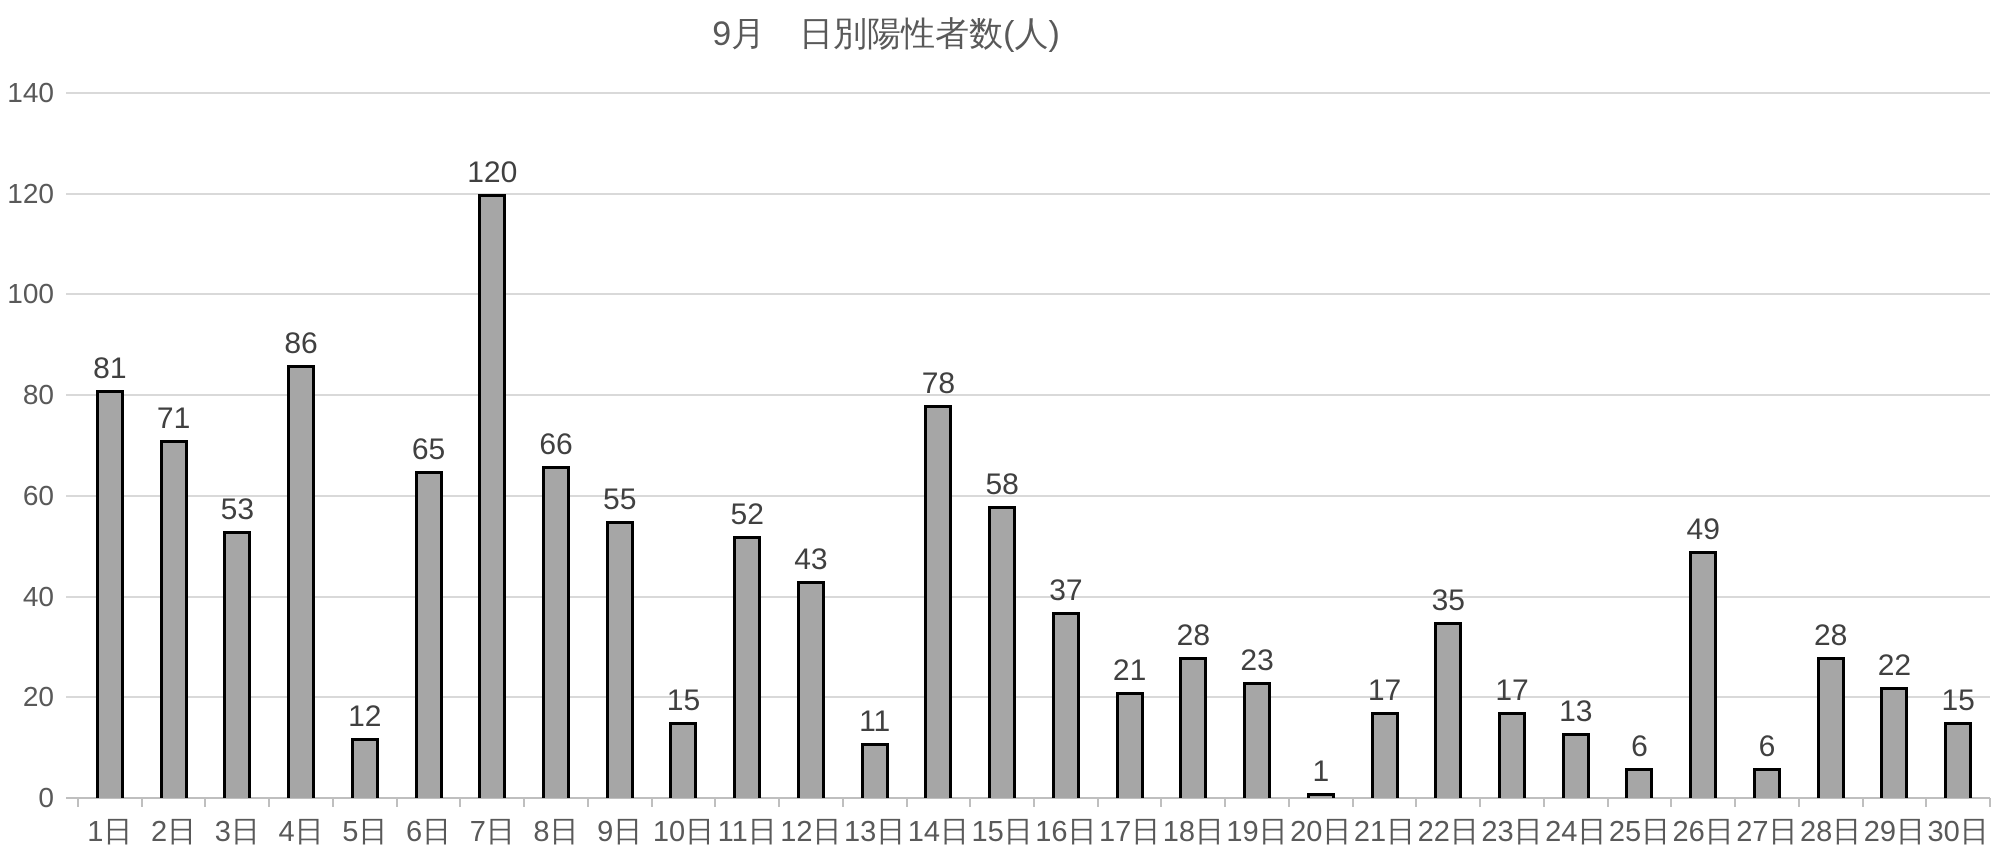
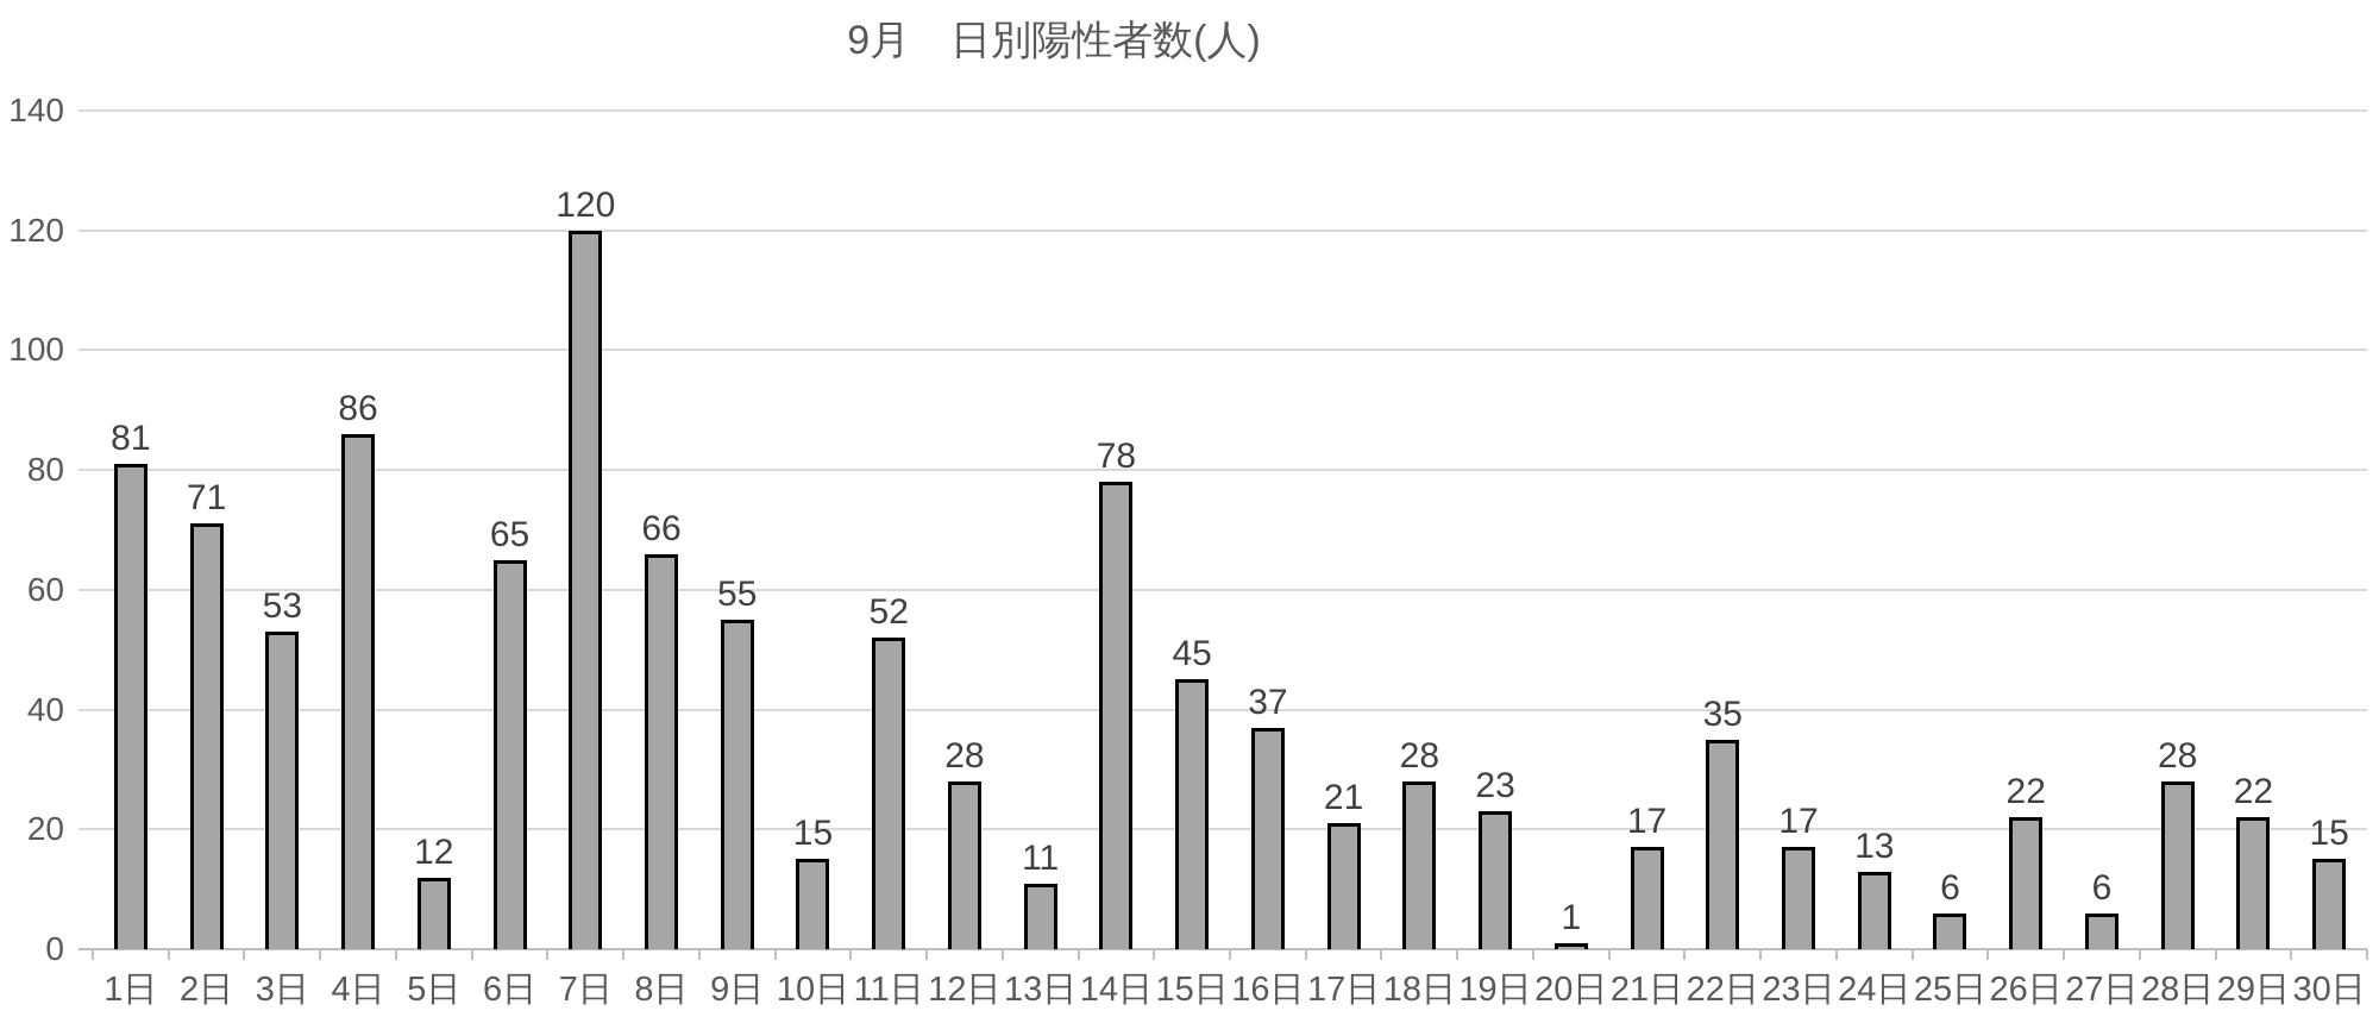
12日: 43 -> 28
15日: 58 -> 45
26日: 49 -> 22
